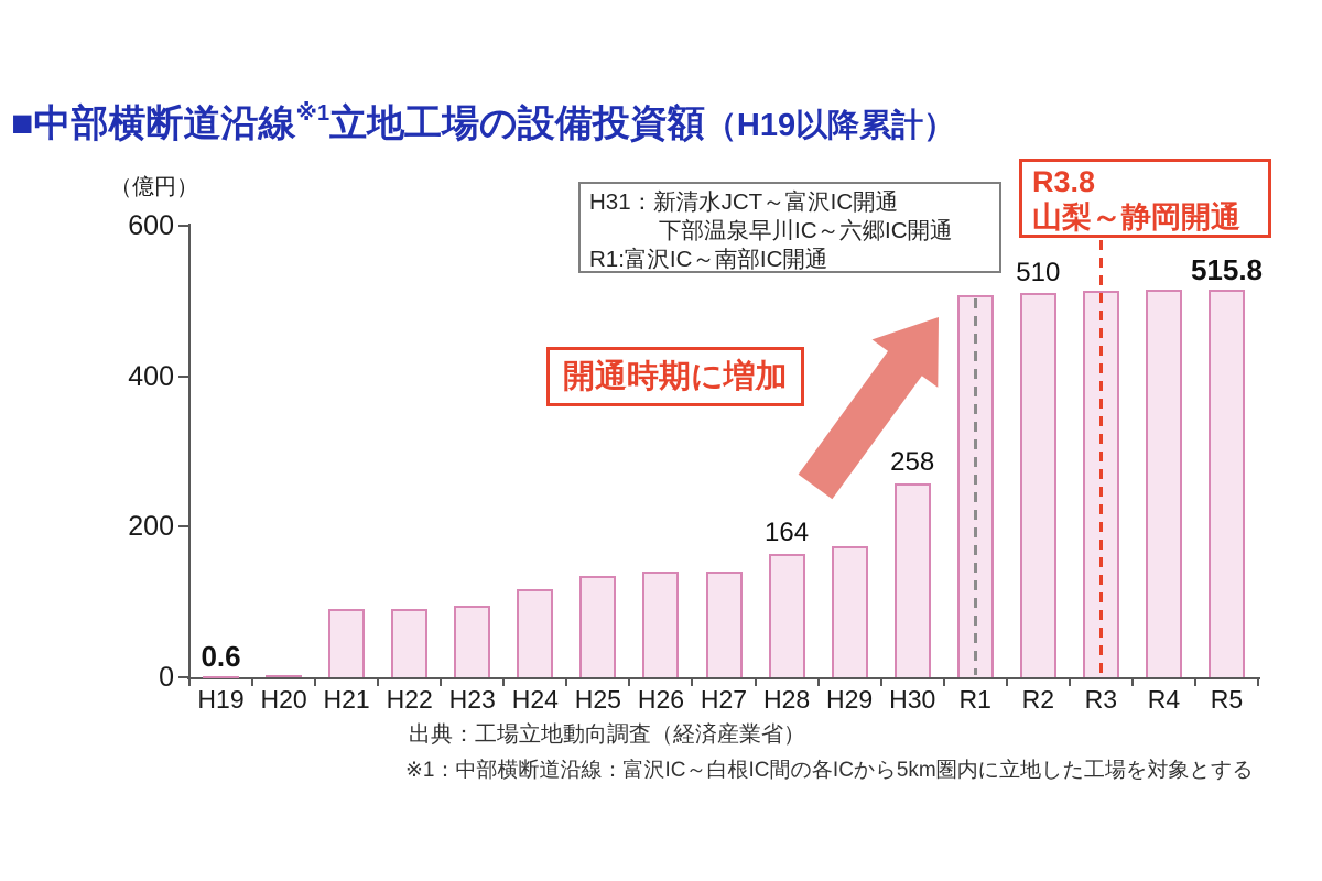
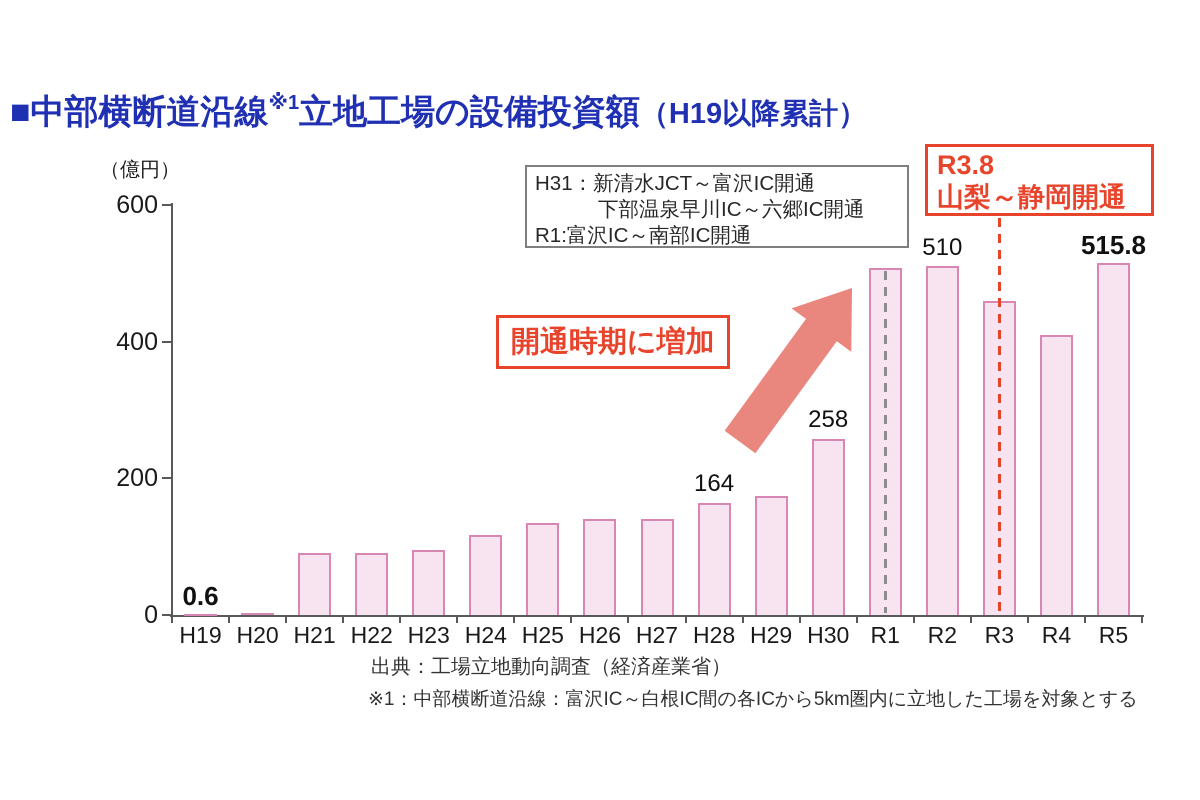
R3: 510 -> 460
R4: 520 -> 410
